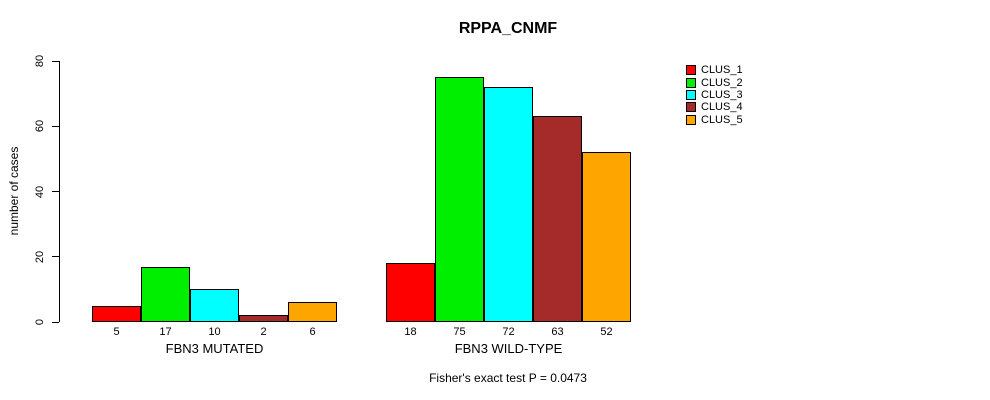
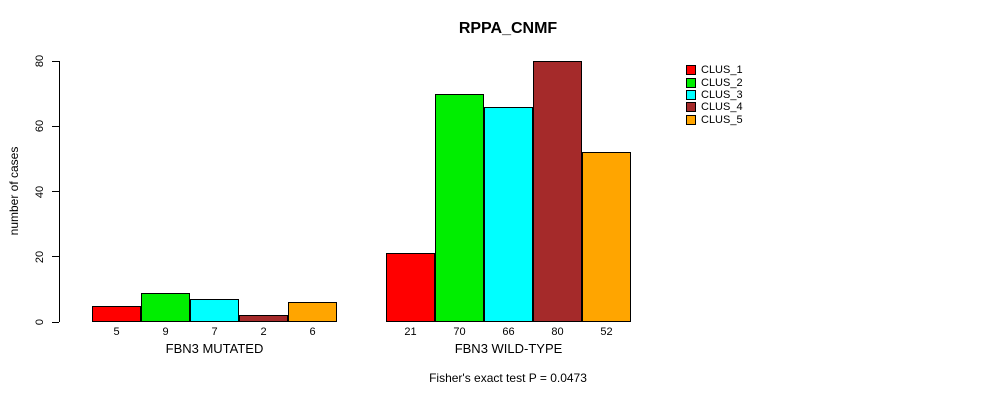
CLUS_2/FBN3 MUTATED: 17 -> 9
CLUS_3/FBN3 MUTATED: 10 -> 7
CLUS_1/FBN3 WILD-TYPE: 18 -> 21
CLUS_2/FBN3 WILD-TYPE: 75 -> 70
CLUS_3/FBN3 WILD-TYPE: 72 -> 66
CLUS_4/FBN3 WILD-TYPE: 63 -> 80
